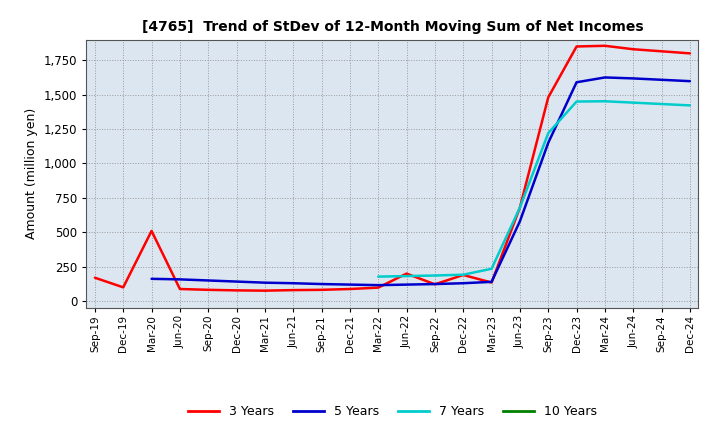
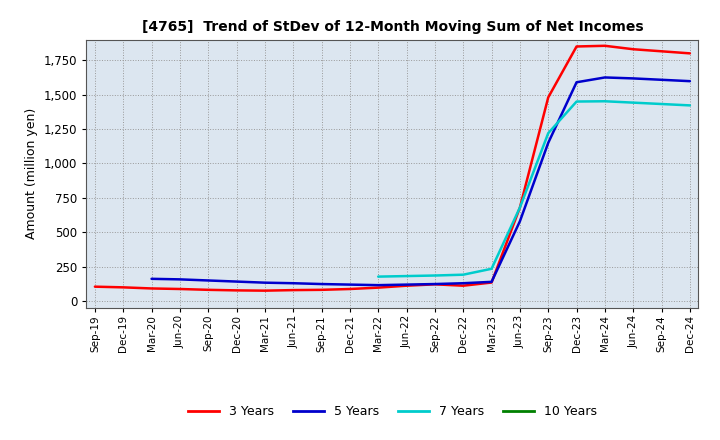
3 Years/Sep-19: 170 -> 100
3 Years/Mar-20: 510 -> 90
3 Years/Jun-22: 200 -> 110
3 Years/Dec-22: 190 -> 110
